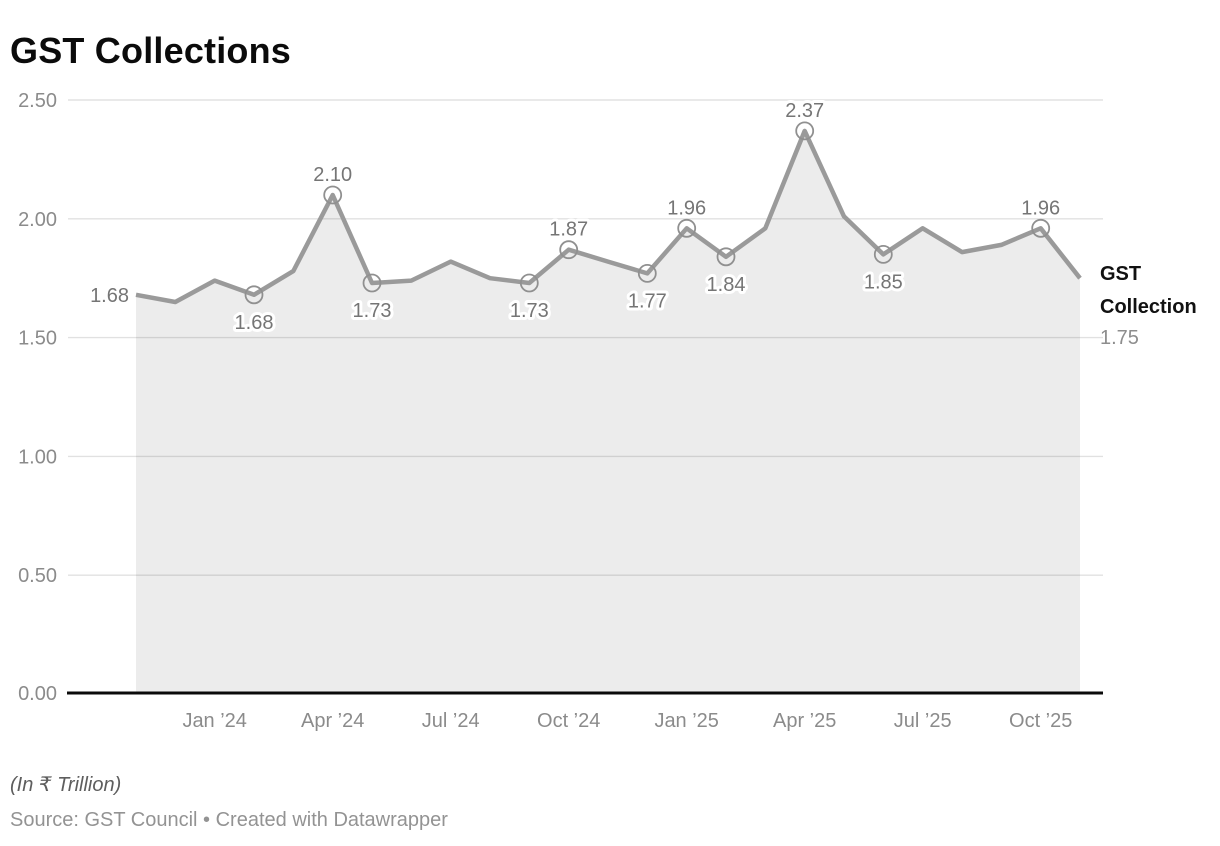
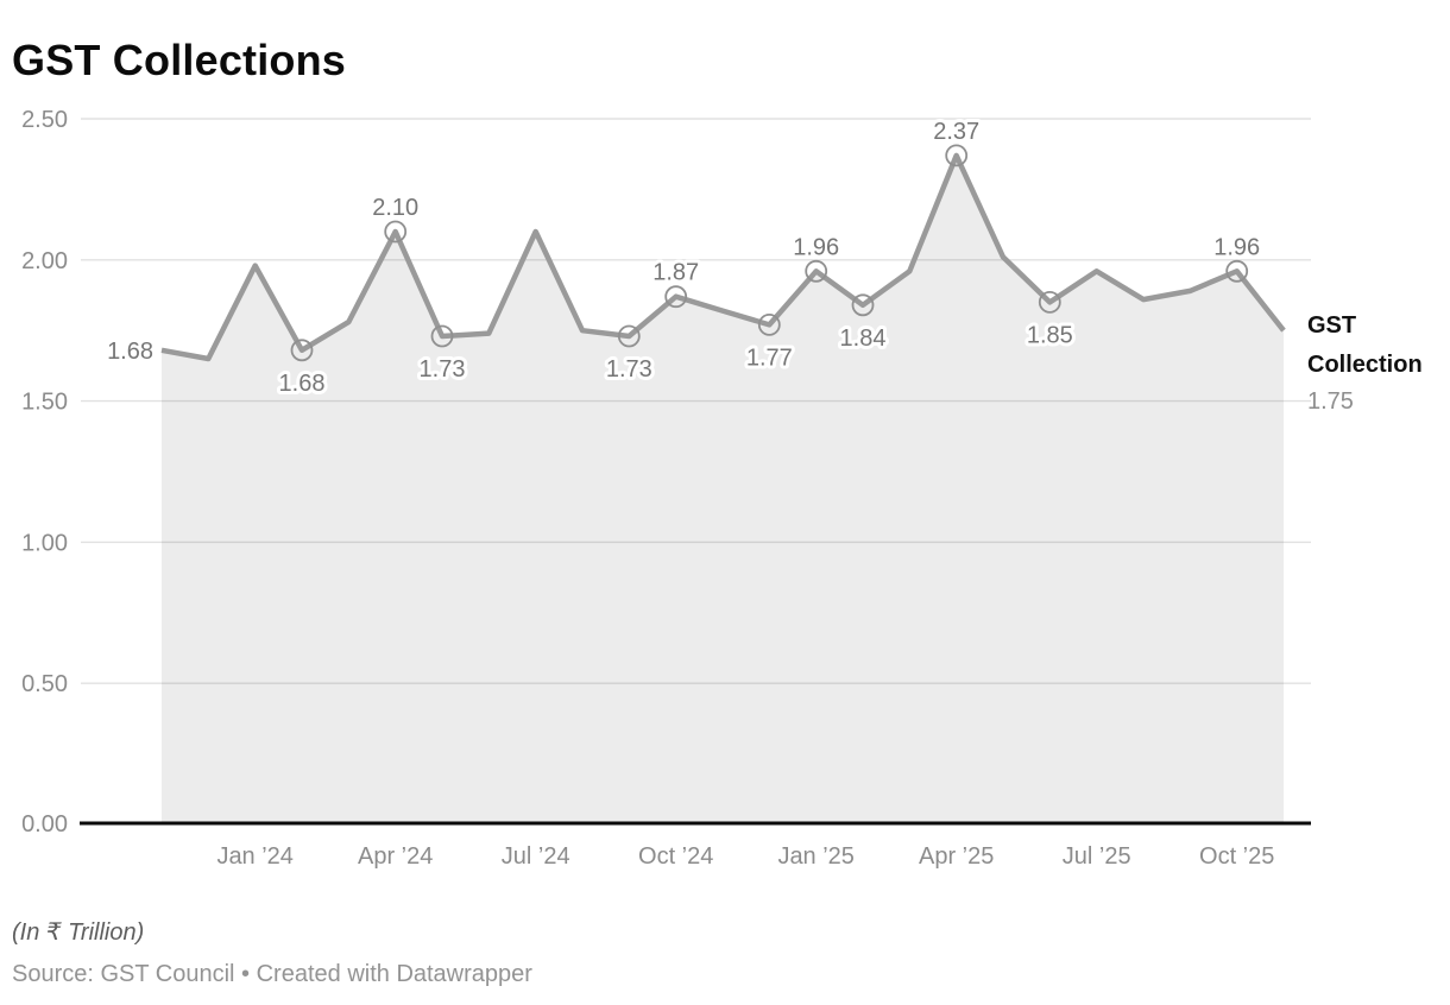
Jan ’24: 1.74 -> 1.98
Jul ’24: 1.82 -> 2.10
